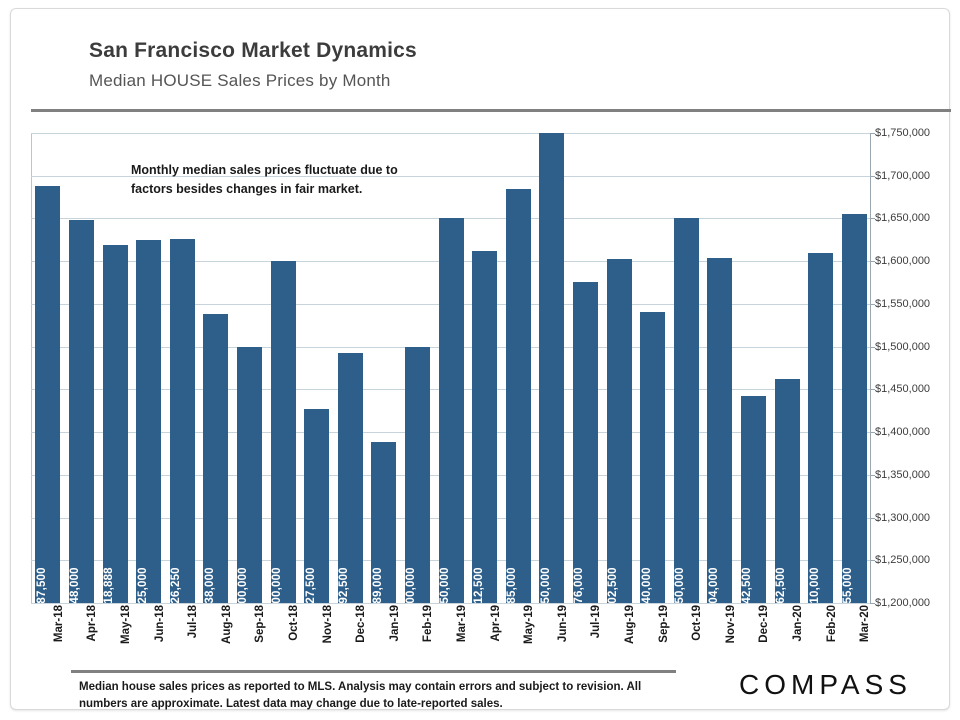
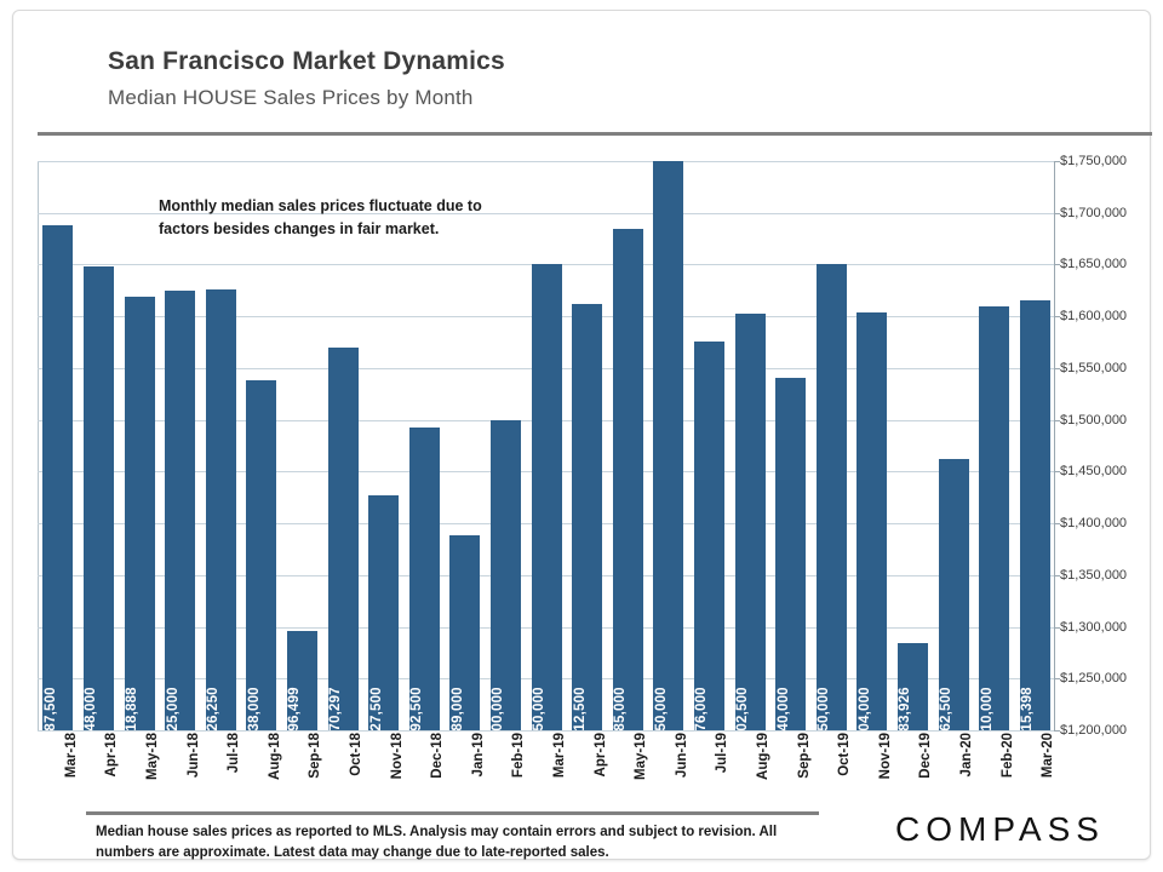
Sep-18: $1,500,000 -> $1,296,499
Oct-18: $1,600,000 -> $1,570,297
Dec-19: $1,442,500 -> $1,283,926
Mar-20: $1,655,000 -> $1,615,398
